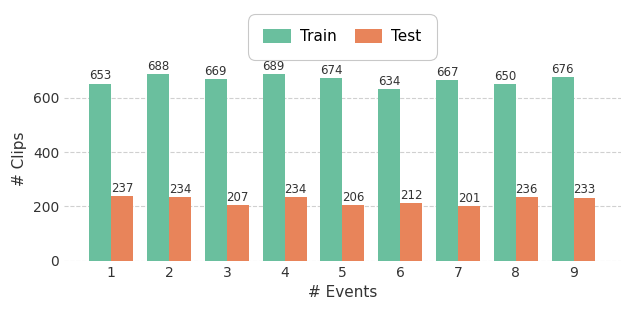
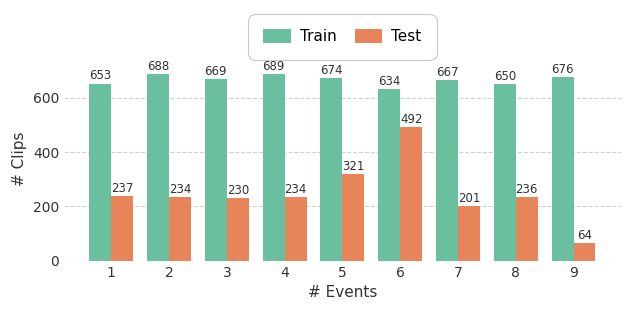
Test/3: 207 -> 230
Test/5: 206 -> 321
Test/6: 212 -> 492
Test/9: 233 -> 64
